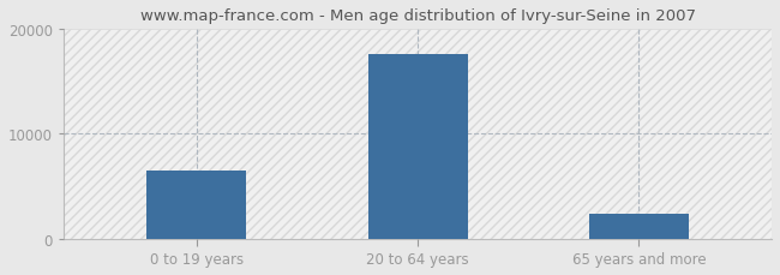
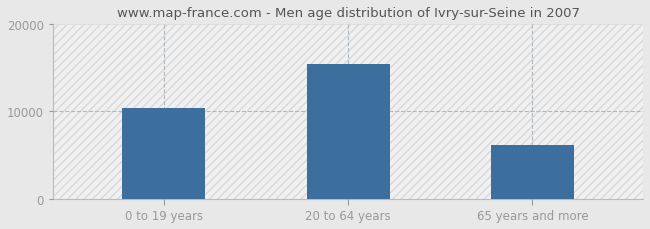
0 to 19 years: 6500 -> 10400
20 to 64 years: 17600 -> 15400
65 years and more: 2400 -> 6200
